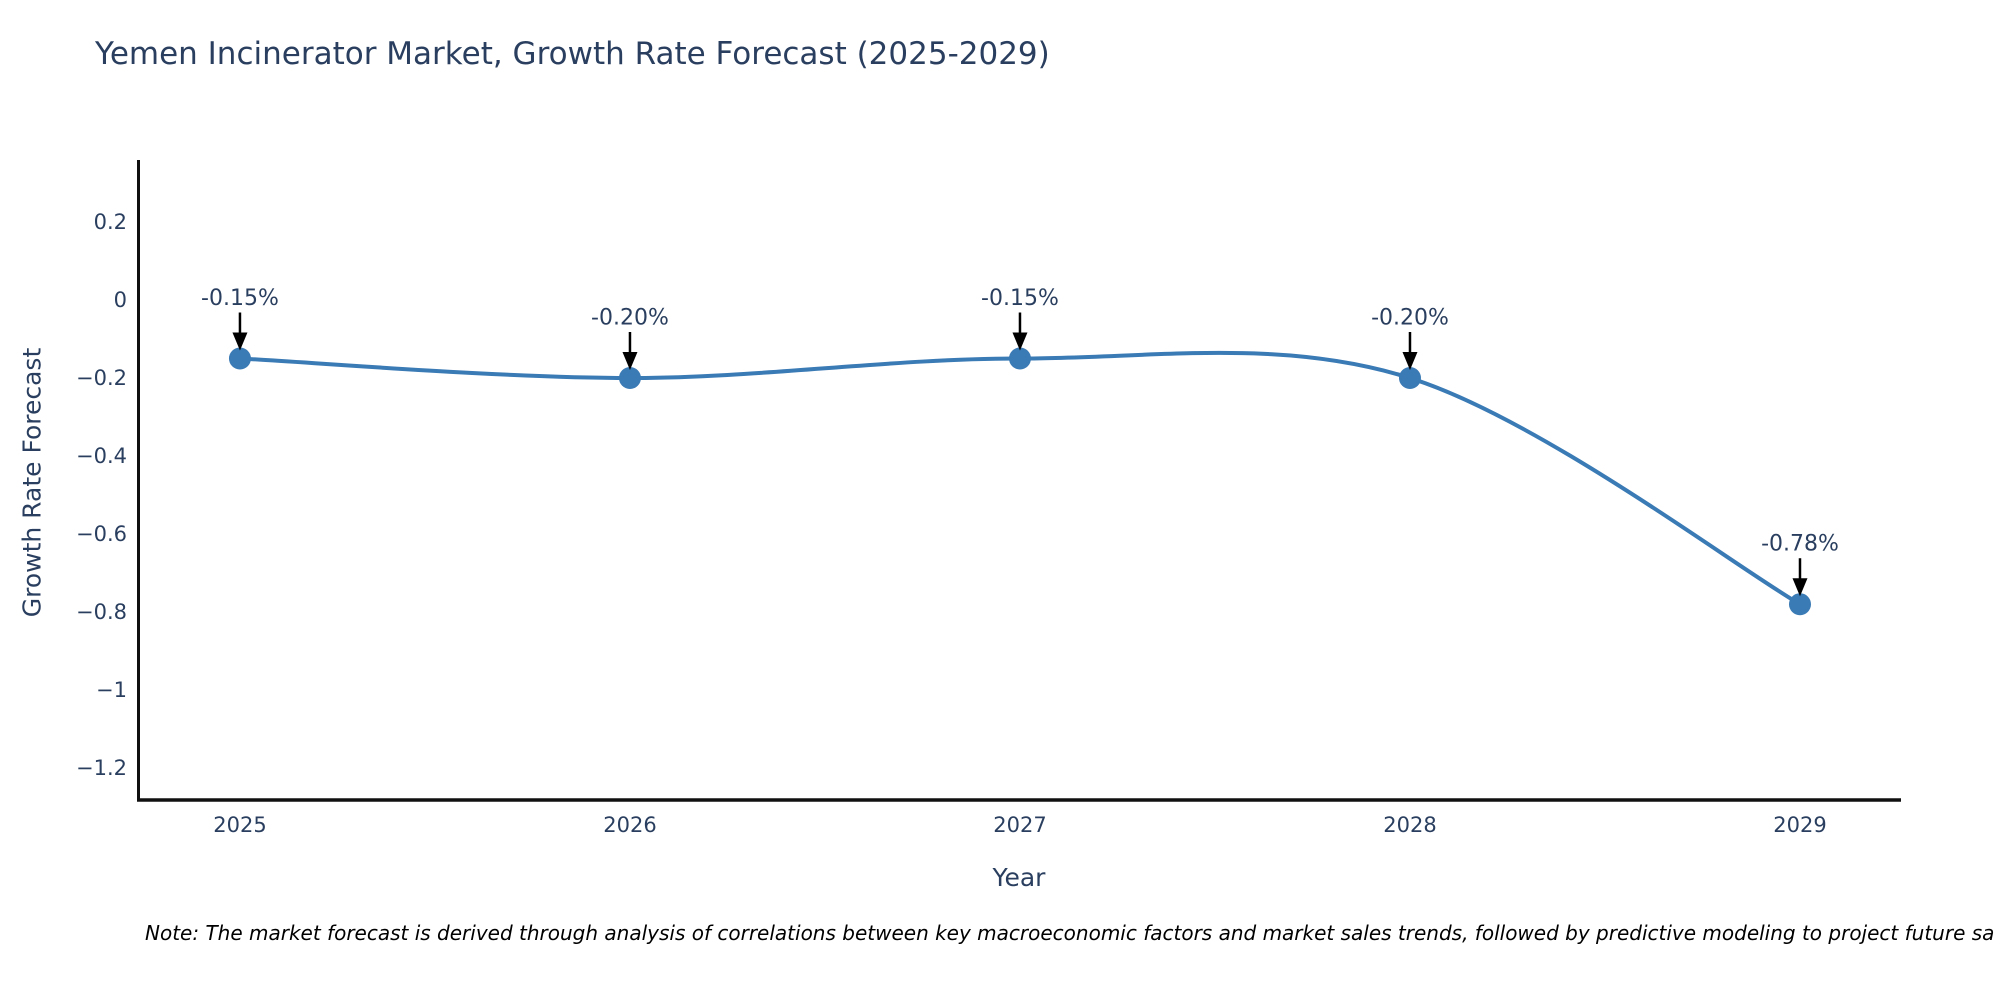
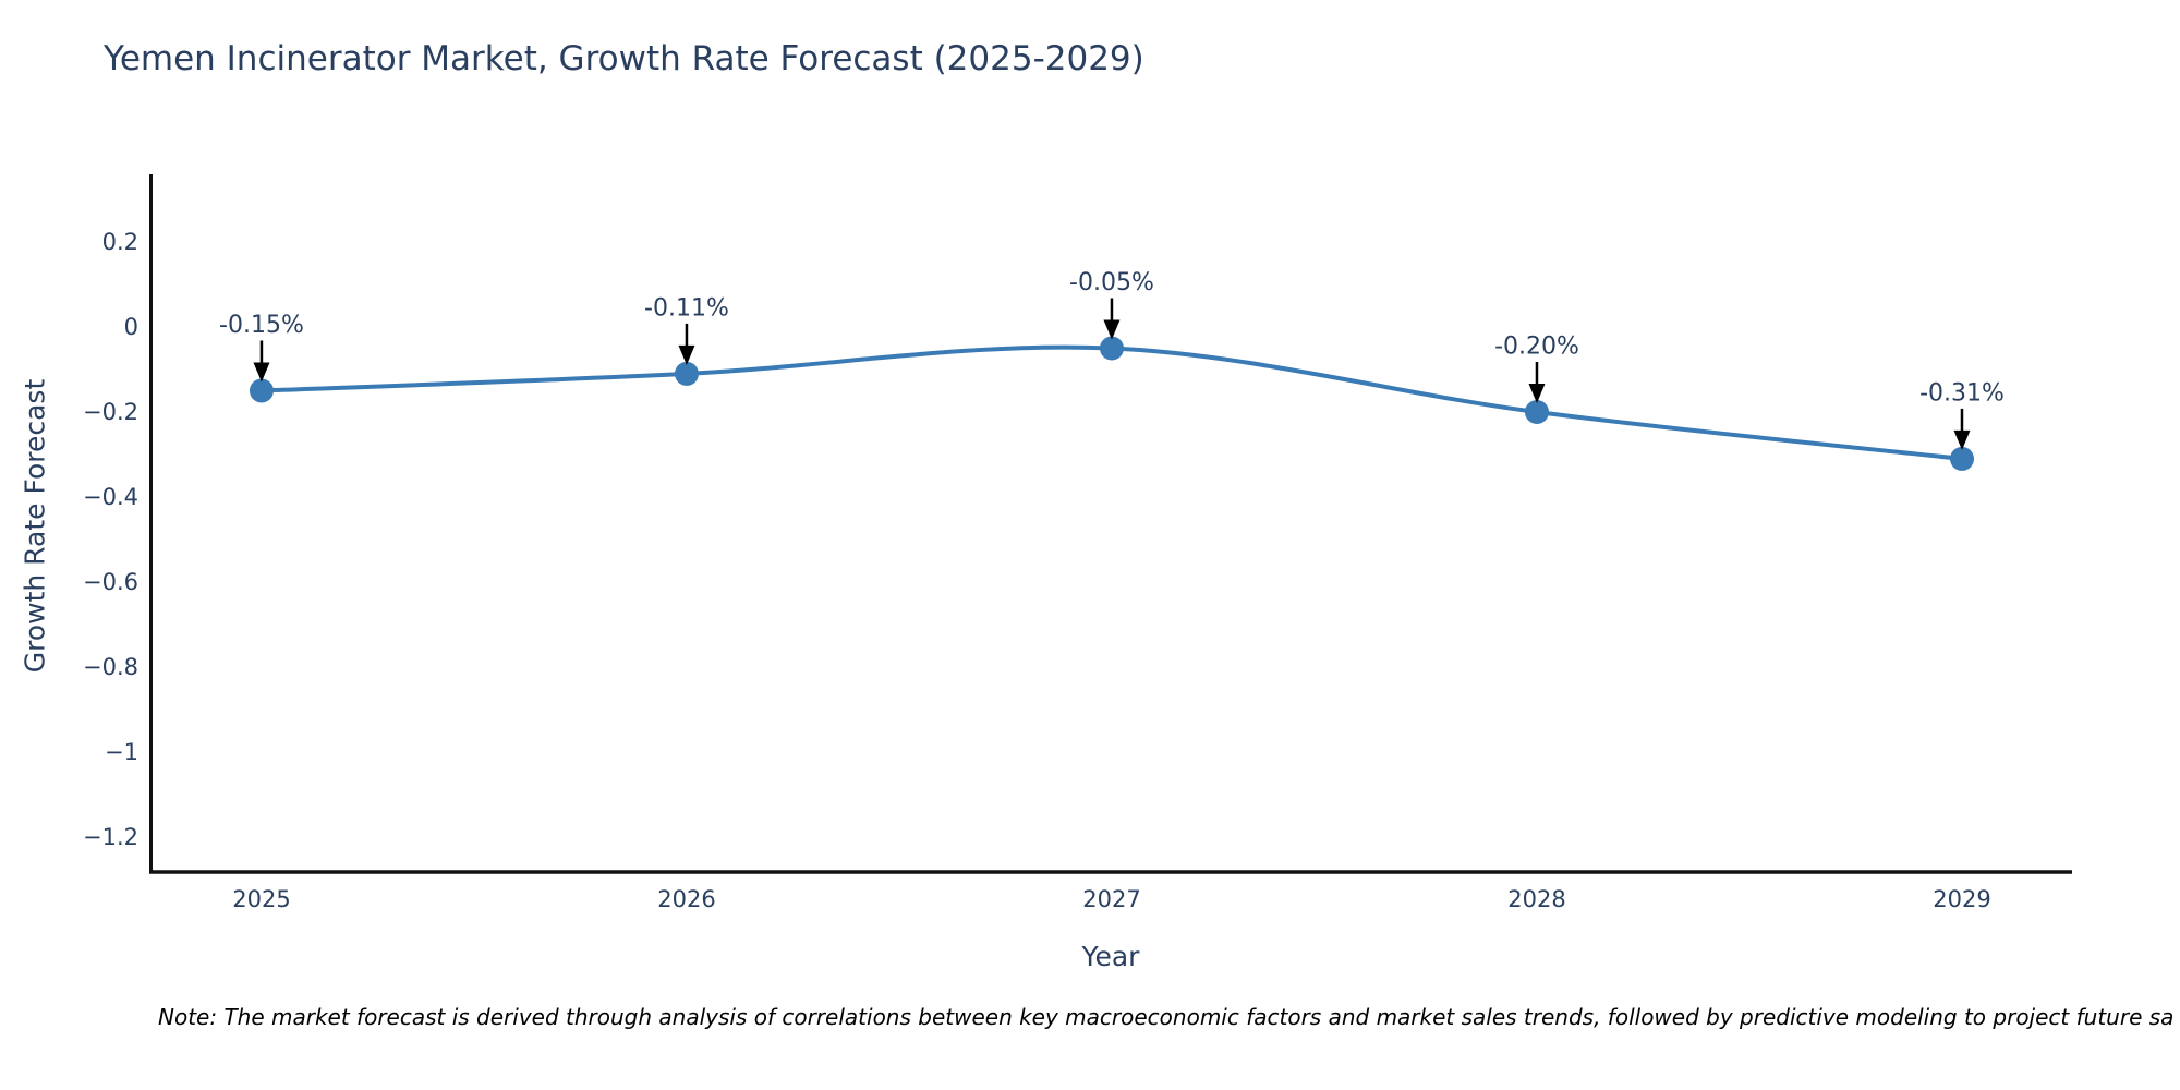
2026: -0.20% -> -0.11%
2027: -0.15% -> -0.05%
2029: -0.78% -> -0.31%
